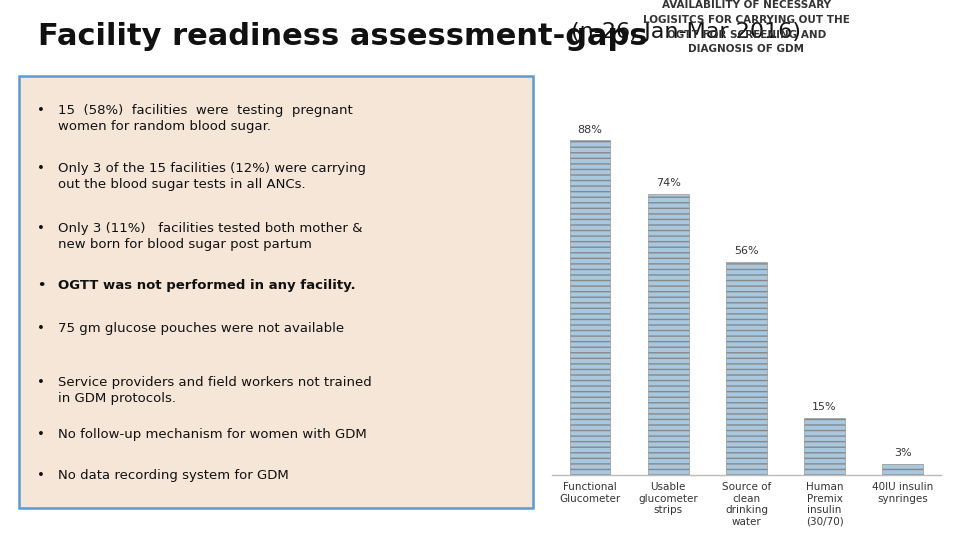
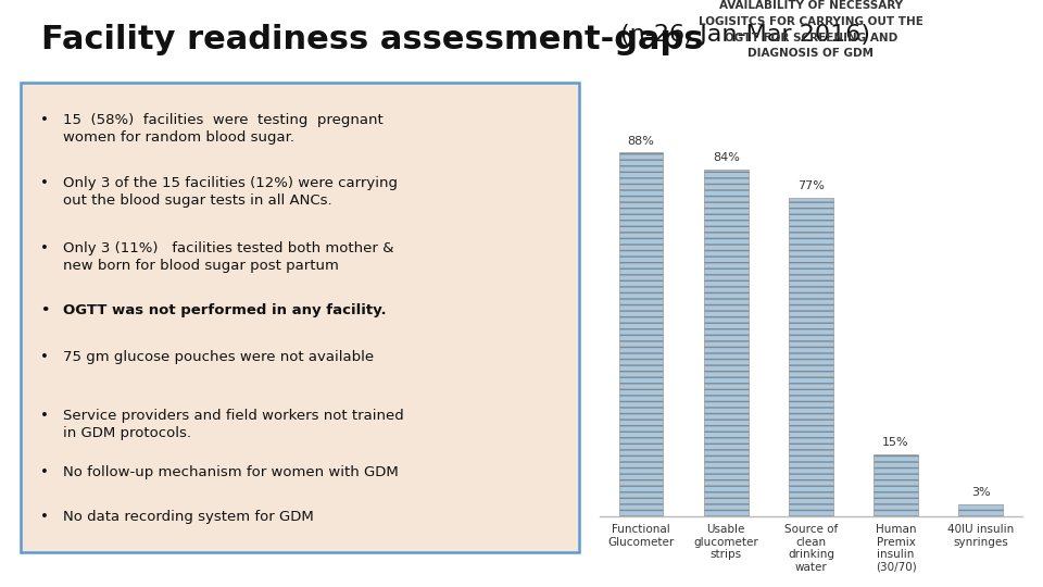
Usable glucometer strips: 74% -> 84%
Source of clean drinking water: 56% -> 77%
